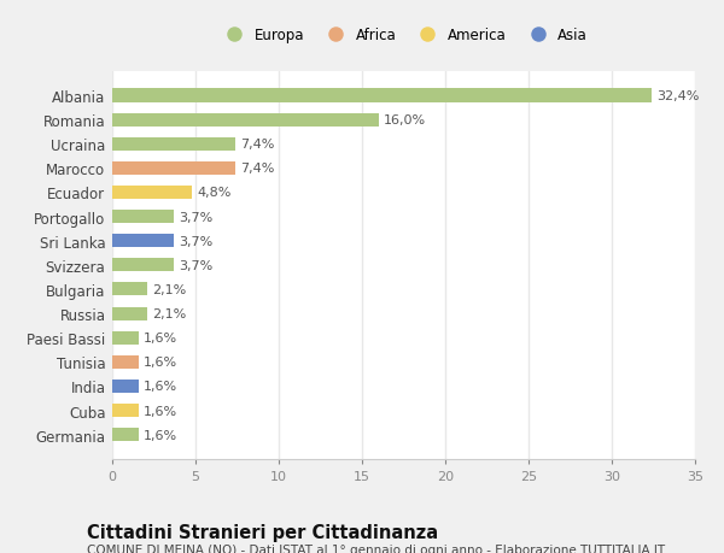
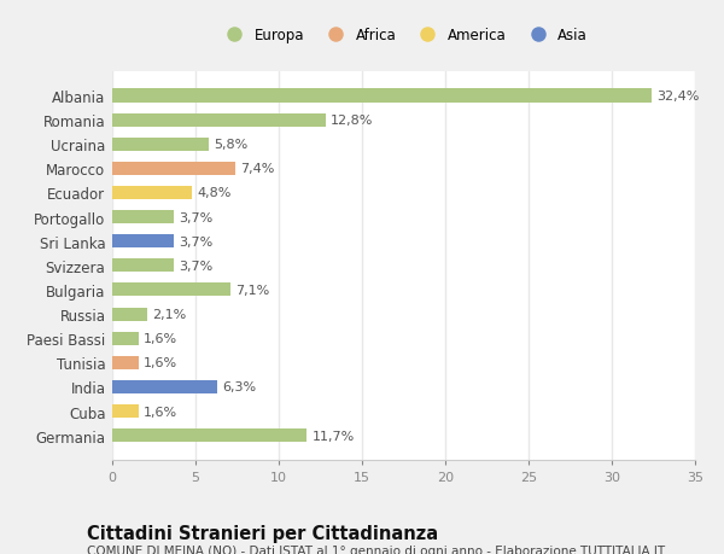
Romania: 16,0% -> 12,8%
Ucraina: 7,4% -> 5,8%
Bulgaria: 2,1% -> 7,1%
India: 1,6% -> 6,3%
Germania: 1,6% -> 11,7%
